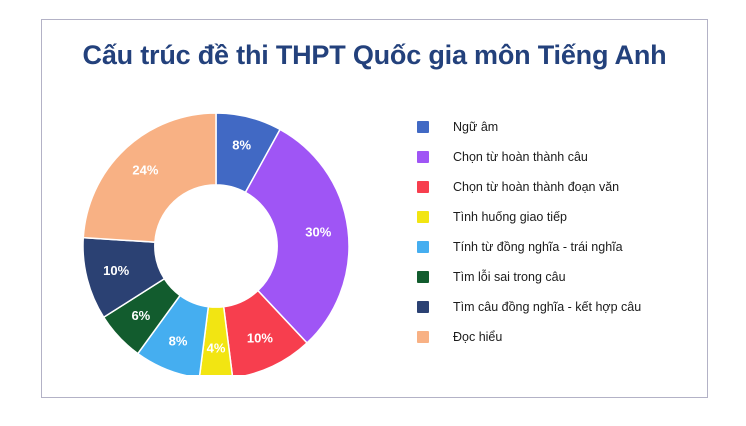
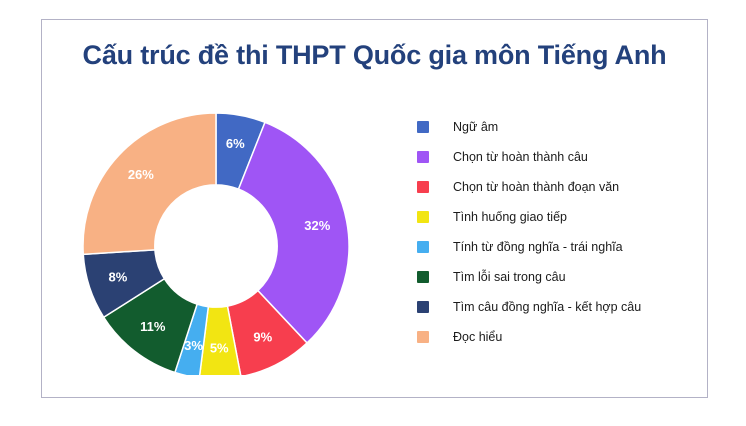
Ngữ âm: 8% -> 6%
Chọn từ hoàn thành câu: 30% -> 32%
Chọn từ hoàn thành đoạn văn: 10% -> 9%
Tình huống giao tiếp: 4% -> 5%
Tính từ đồng nghĩa - trái nghĩa: 8% -> 3%
Tìm lỗi sai trong câu: 6% -> 11%
Tìm câu đồng nghĩa - kết hợp câu: 10% -> 8%
Đọc hiểu: 24% -> 26%
